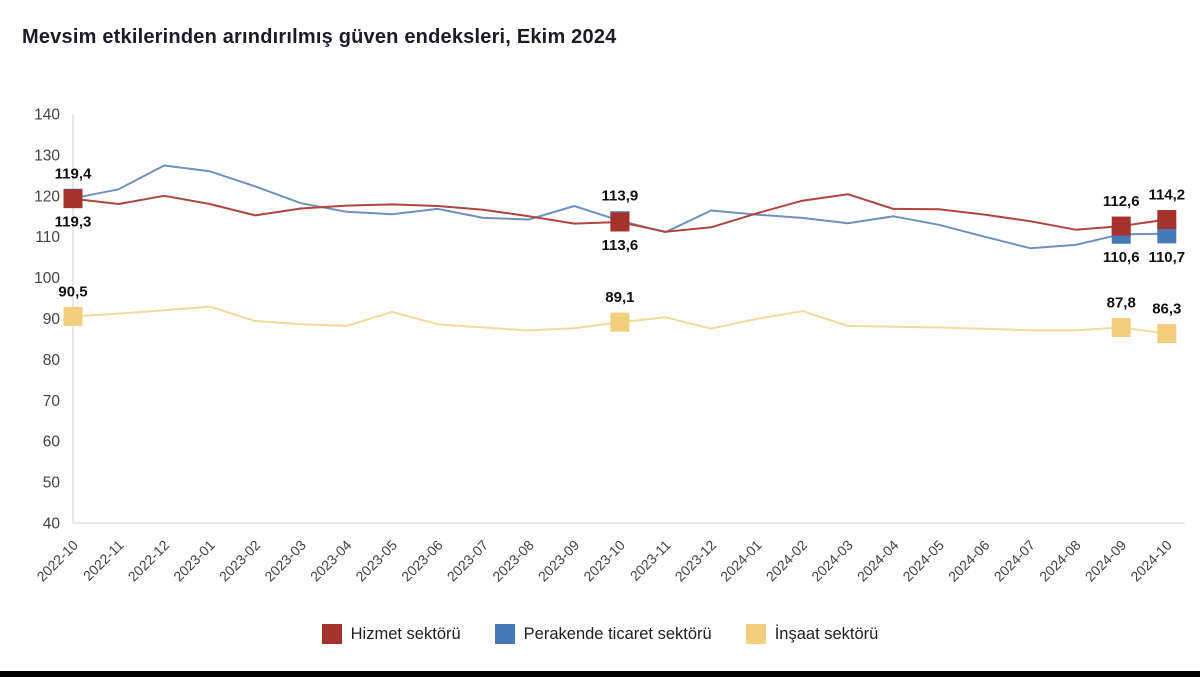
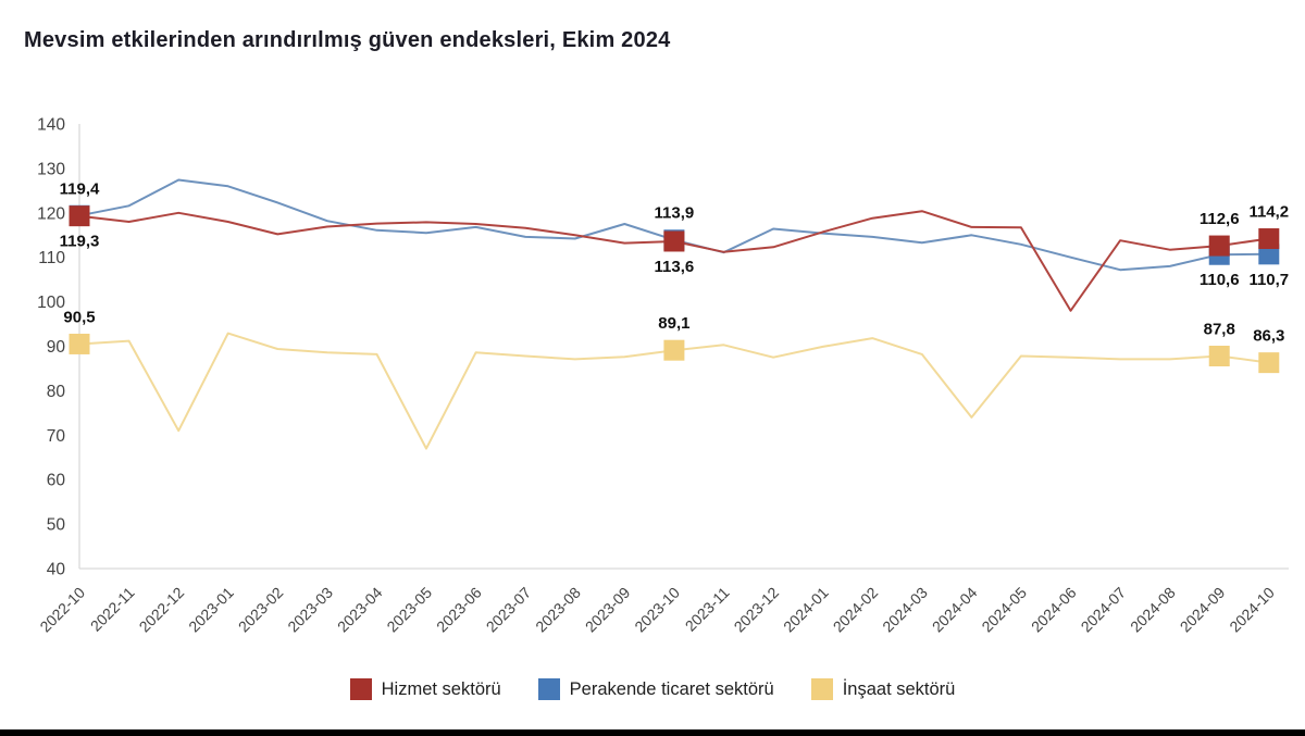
İnşaat sektörü/2022-12: 92 -> 71
İnşaat sektörü/2023-05: 92 -> 67
İnşaat sektörü/2024-04: 88 -> 74
Hizmet sektörü/2024-06: 115 -> 98
